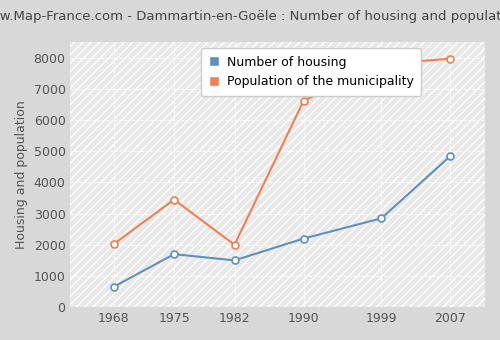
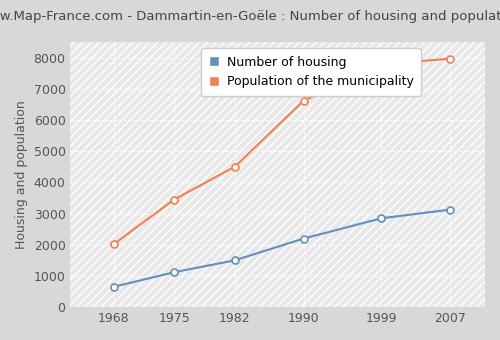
Number of housing/1975: 1700 -> 1120
Population of the municipality/1982: 2000 -> 4500
Number of housing/2007: 4850 -> 3130
